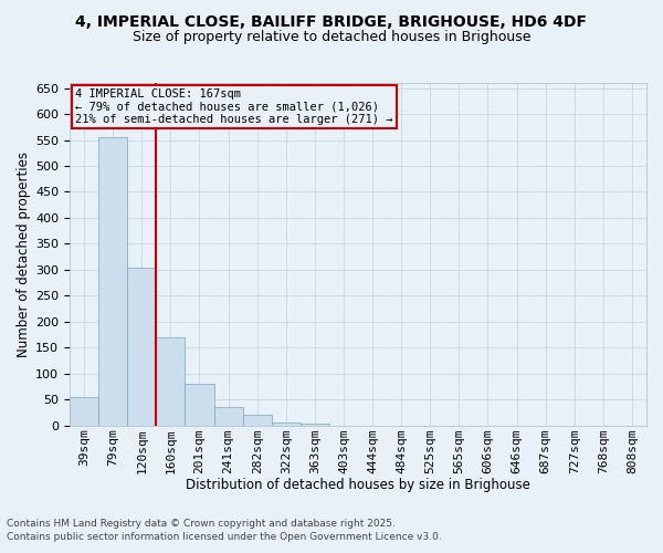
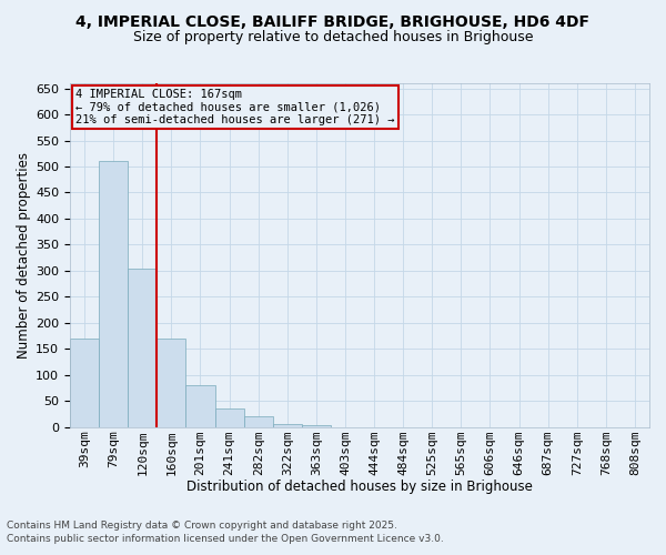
39sqm: 55 -> 170
79sqm: 555 -> 510
